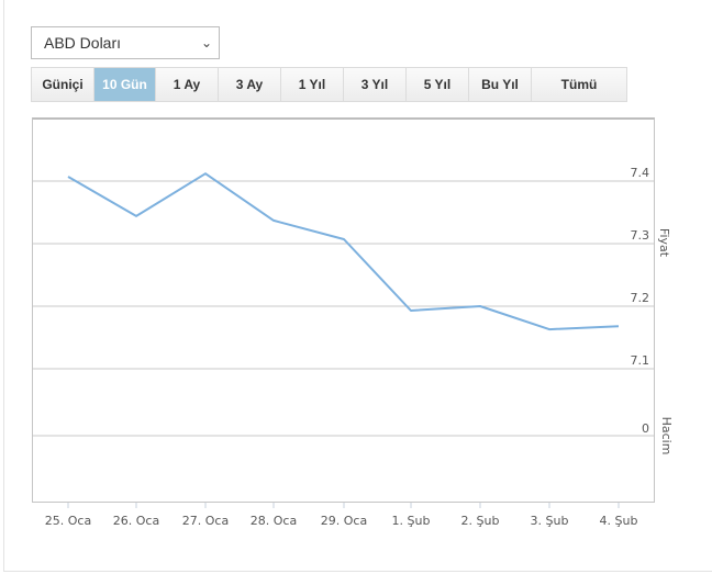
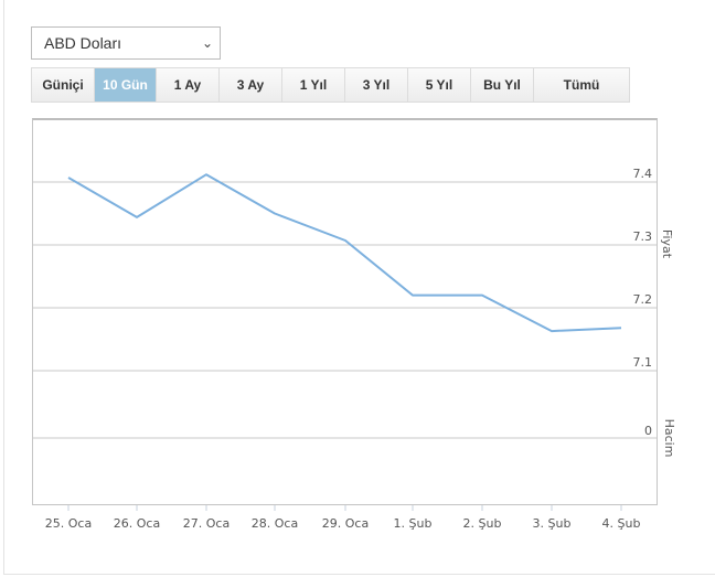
28. Oca: 7.34 -> 7.35
1. Şub: 7.19 -> 7.22
2. Şub: 7.20 -> 7.22
